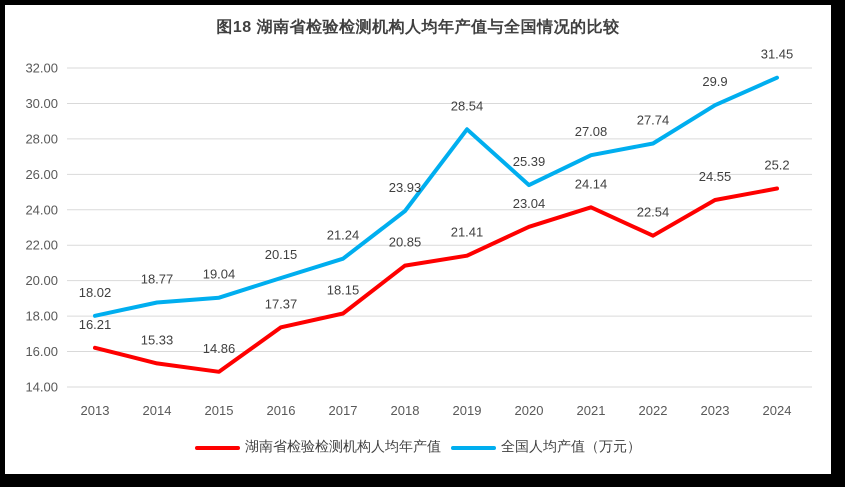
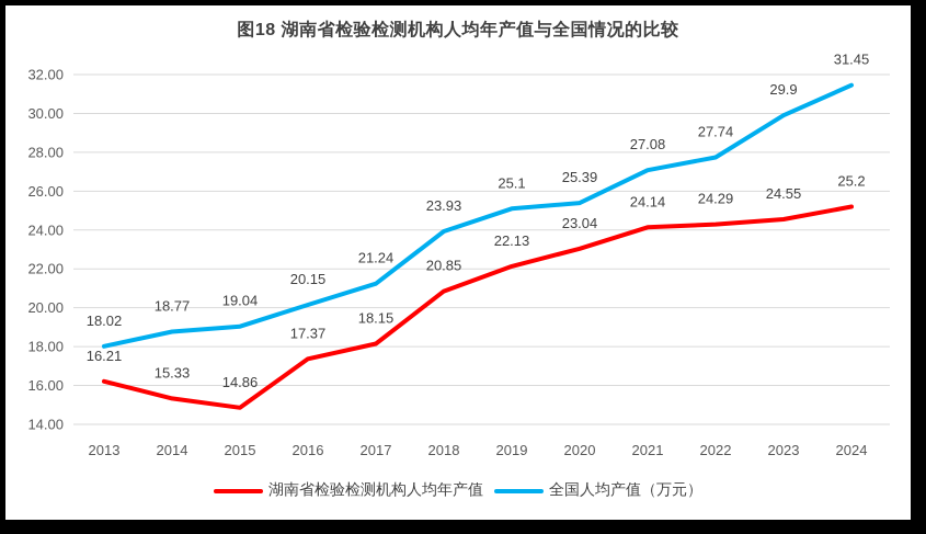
湖南省检验检测机构人均年产值/2019: 21.41 -> 22.13
全国人均产值（万元）/2019: 28.54 -> 25.1
湖南省检验检测机构人均年产值/2022: 22.54 -> 24.29
